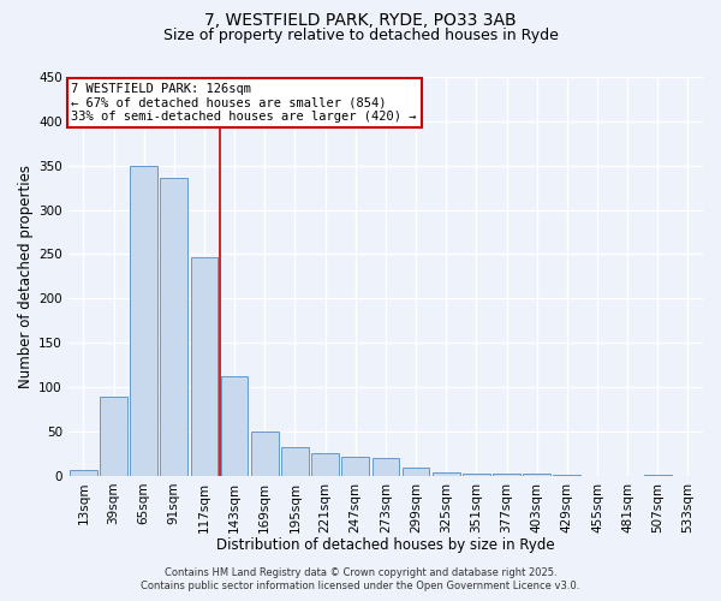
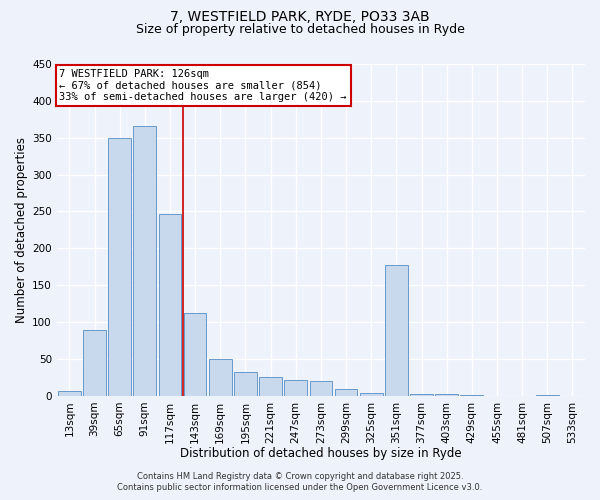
91sqm: 336 -> 366
351sqm: 3 -> 178
